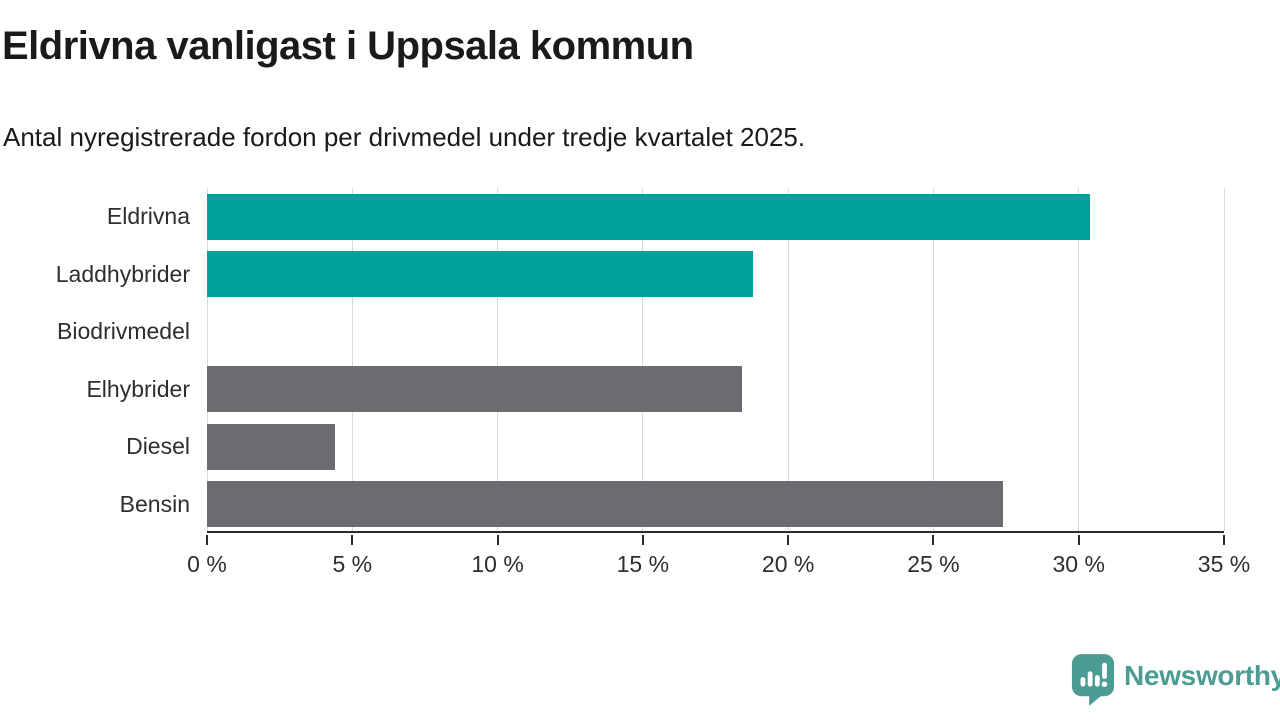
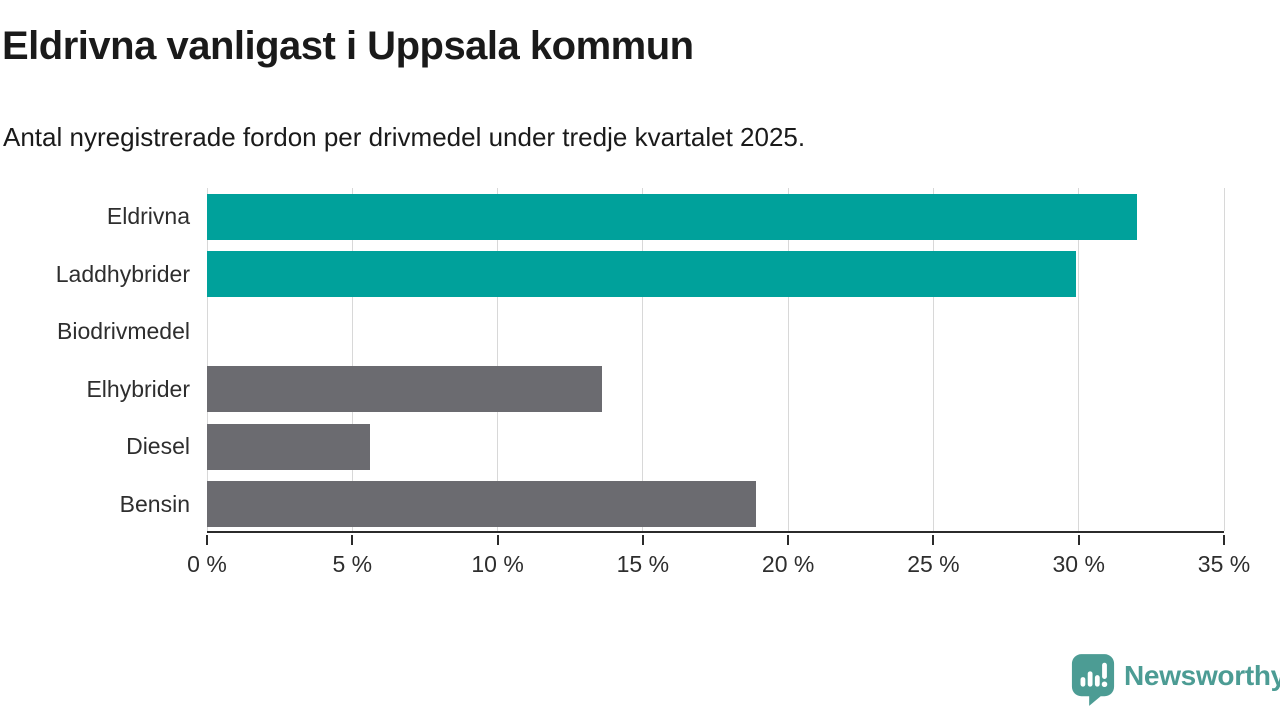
Eldrivna: 30.4% -> 32.0%
Laddhybrider: 18.8% -> 29.9%
Elhybrider: 18.4% -> 13.6%
Diesel: 4.4% -> 5.6%
Bensin: 27.4% -> 18.9%
